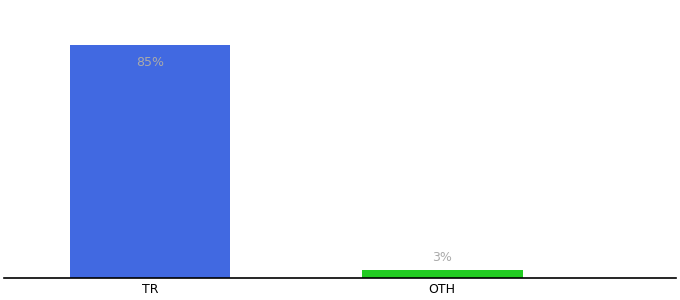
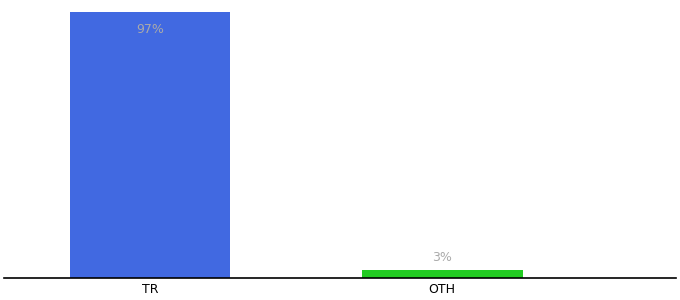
TR: 85% -> 97%
